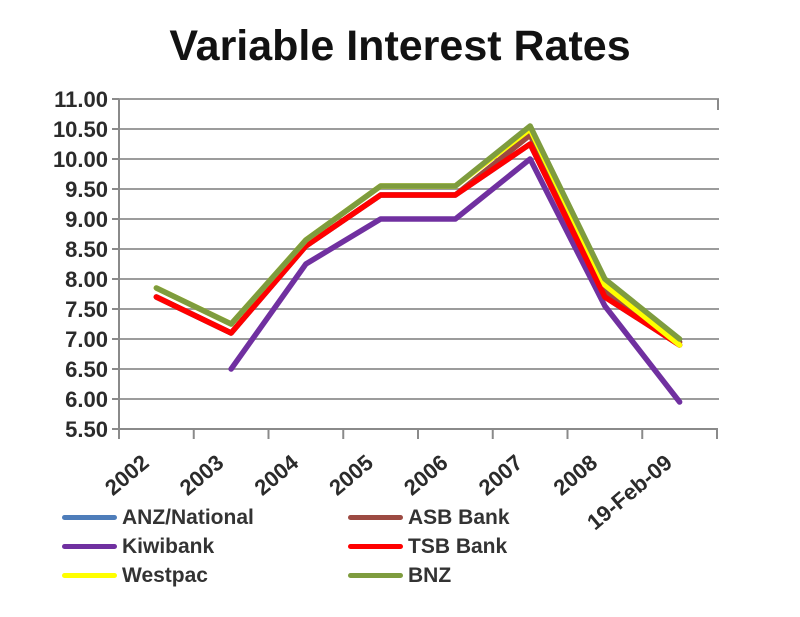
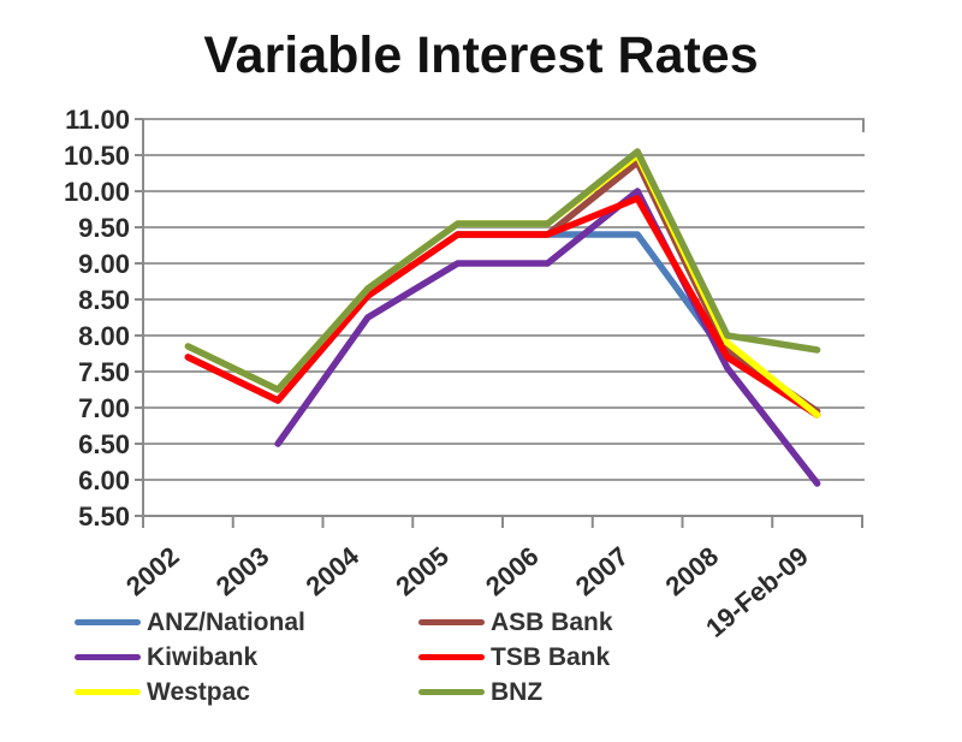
ANZ/National/2007: 10.2 -> 9.4
TSB Bank/2007: 10.2 -> 9.9
BNZ/19-Feb-09: 7.0 -> 7.8
